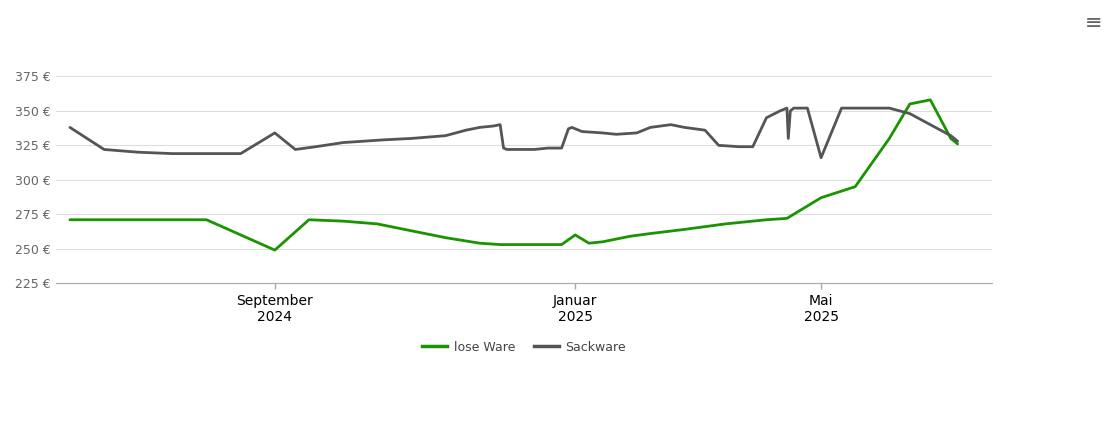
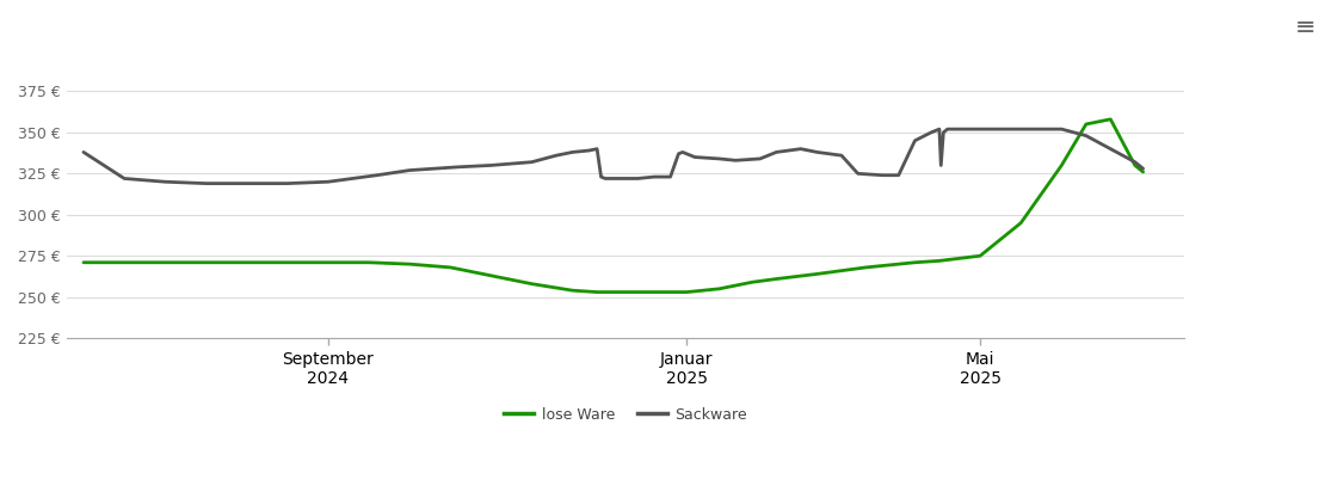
lose Ware/September 2024: 249 € -> 271 €
Sackware/September 2024: 334 € -> 320 €
lose Ware/Januar 2025: 260 € -> 253 €
lose Ware/Mai 2025: 287 € -> 275 €
Sackware/Mai 2025: 316 € -> 352 €
